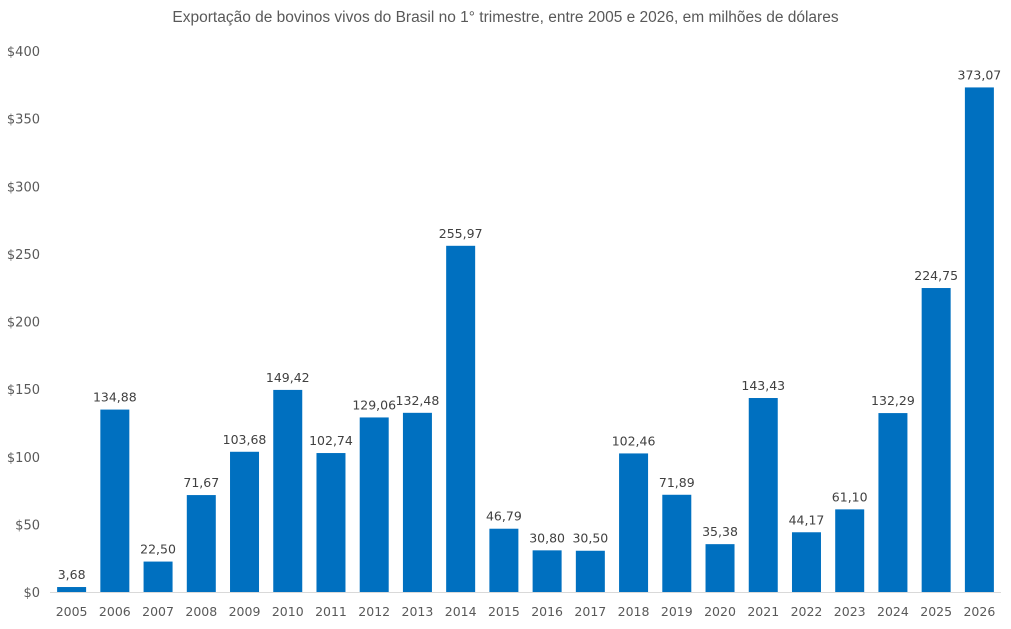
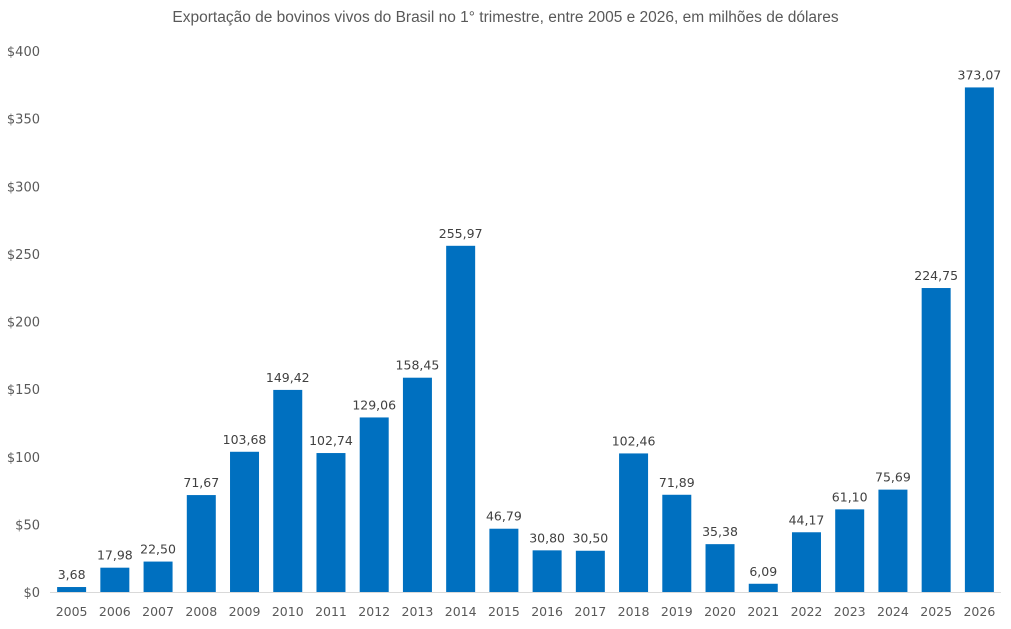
2006: 134,88 -> 17,98
2013: 132,48 -> 158,45
2021: 143,43 -> 6,09
2024: 132,29 -> 75,69
